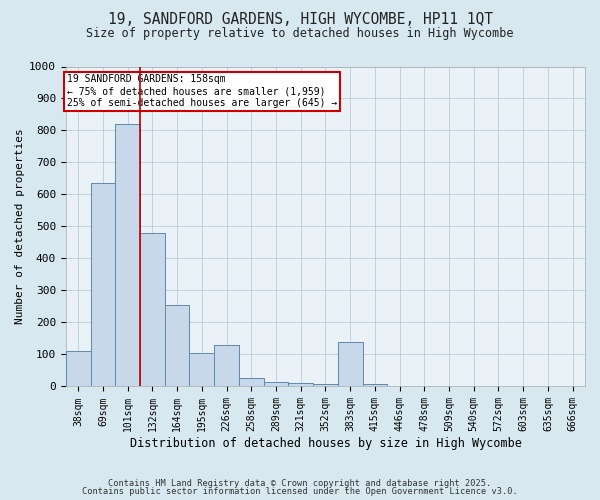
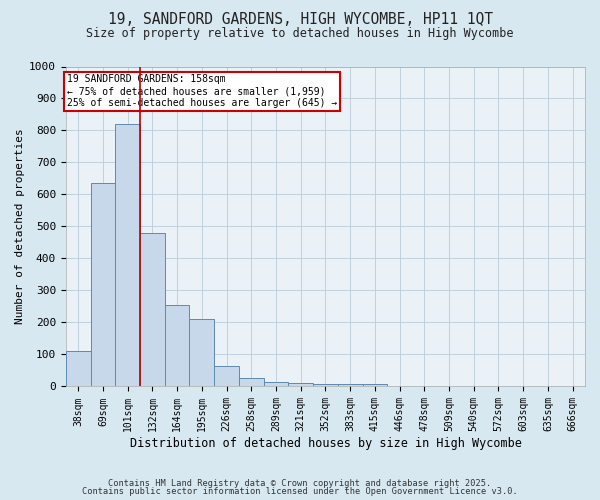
195sqm: 105 -> 210
226sqm: 130 -> 65
383sqm: 140 -> 8
